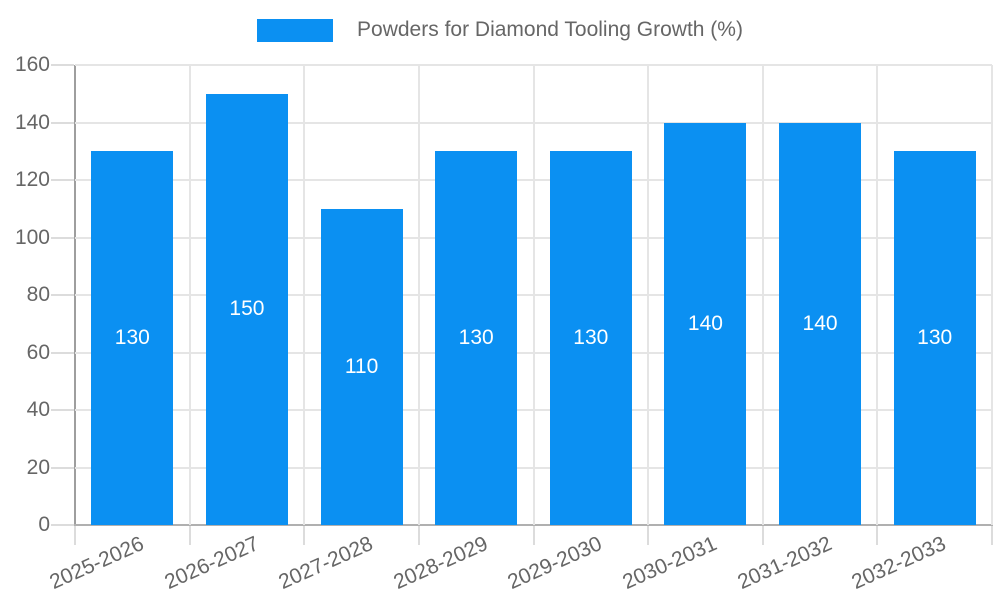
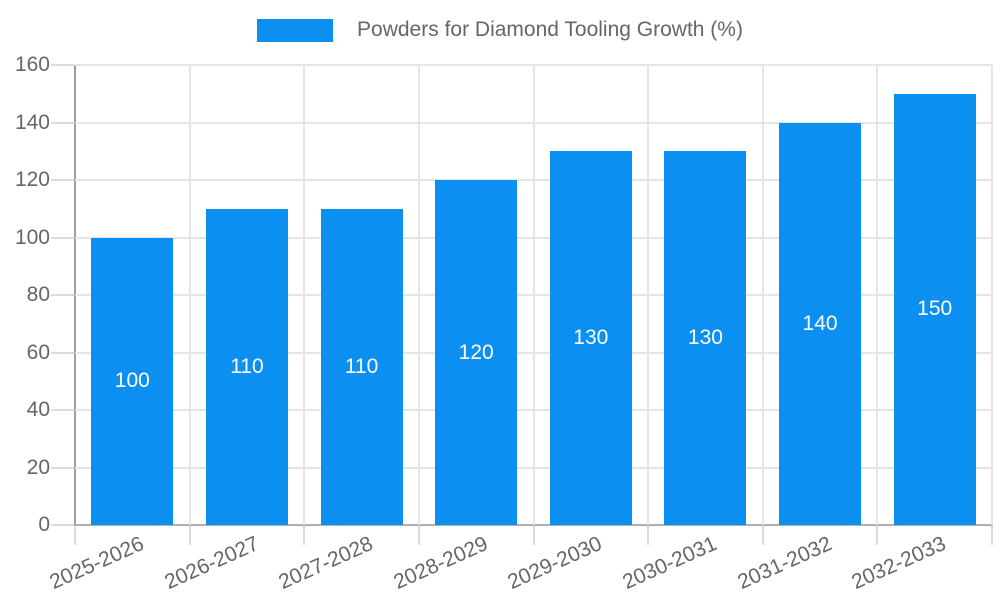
2025-2026: 130 -> 100
2026-2027: 150 -> 110
2028-2029: 130 -> 120
2030-2031: 140 -> 130
2032-2033: 130 -> 150
